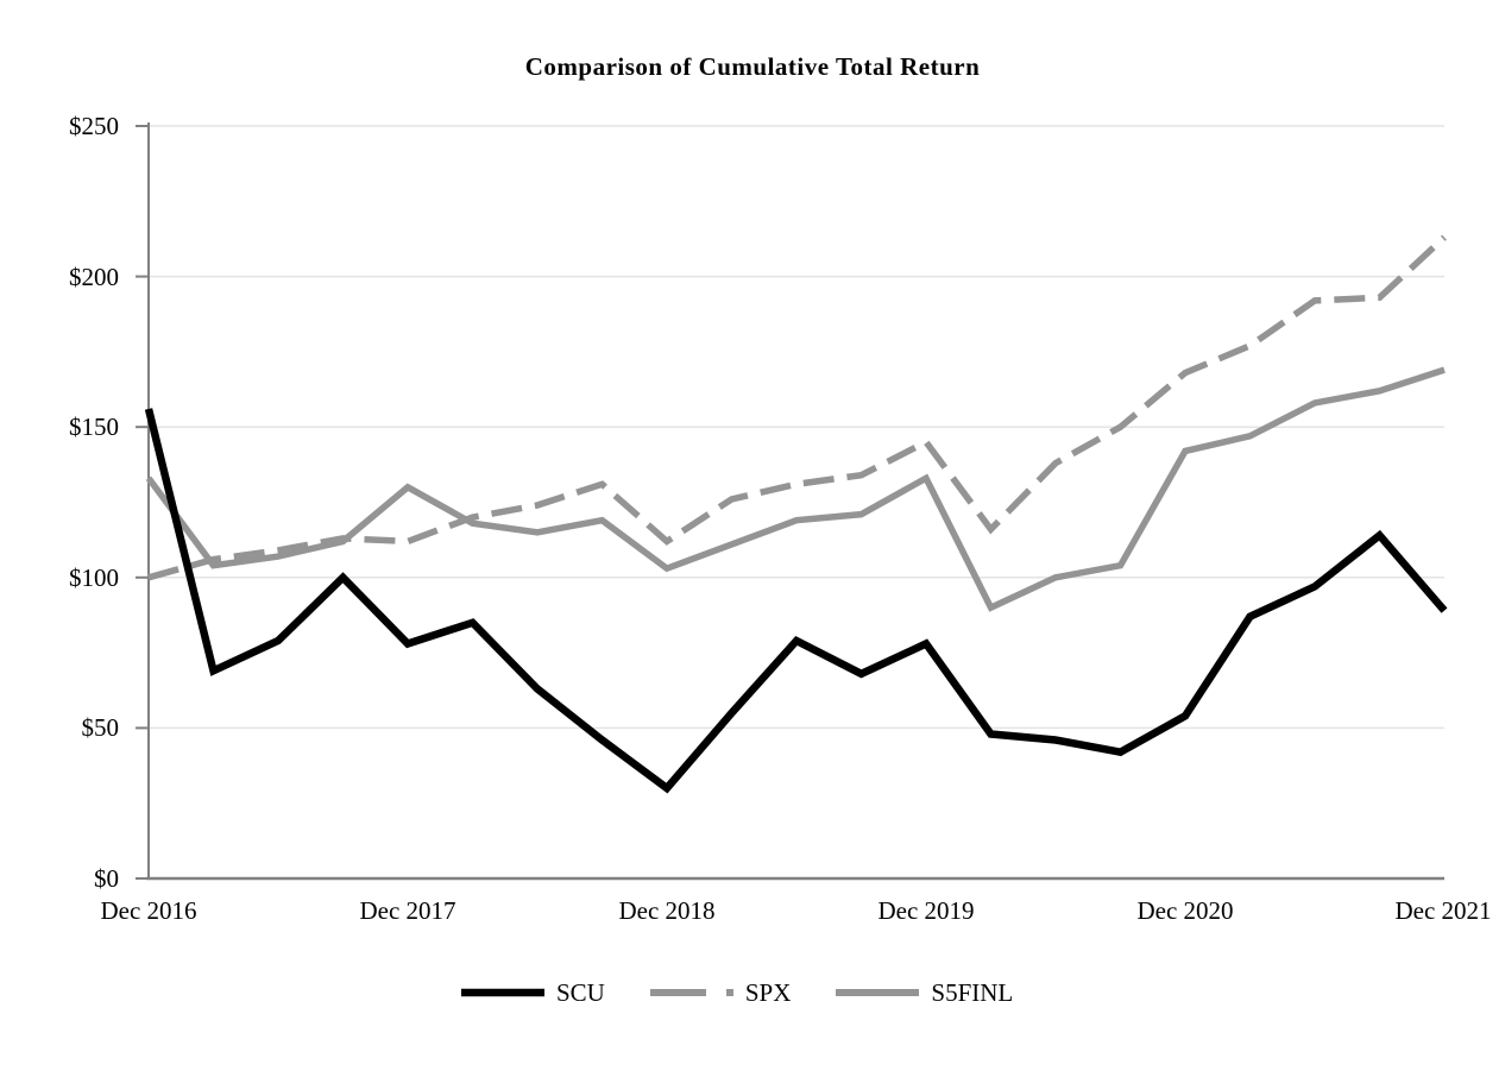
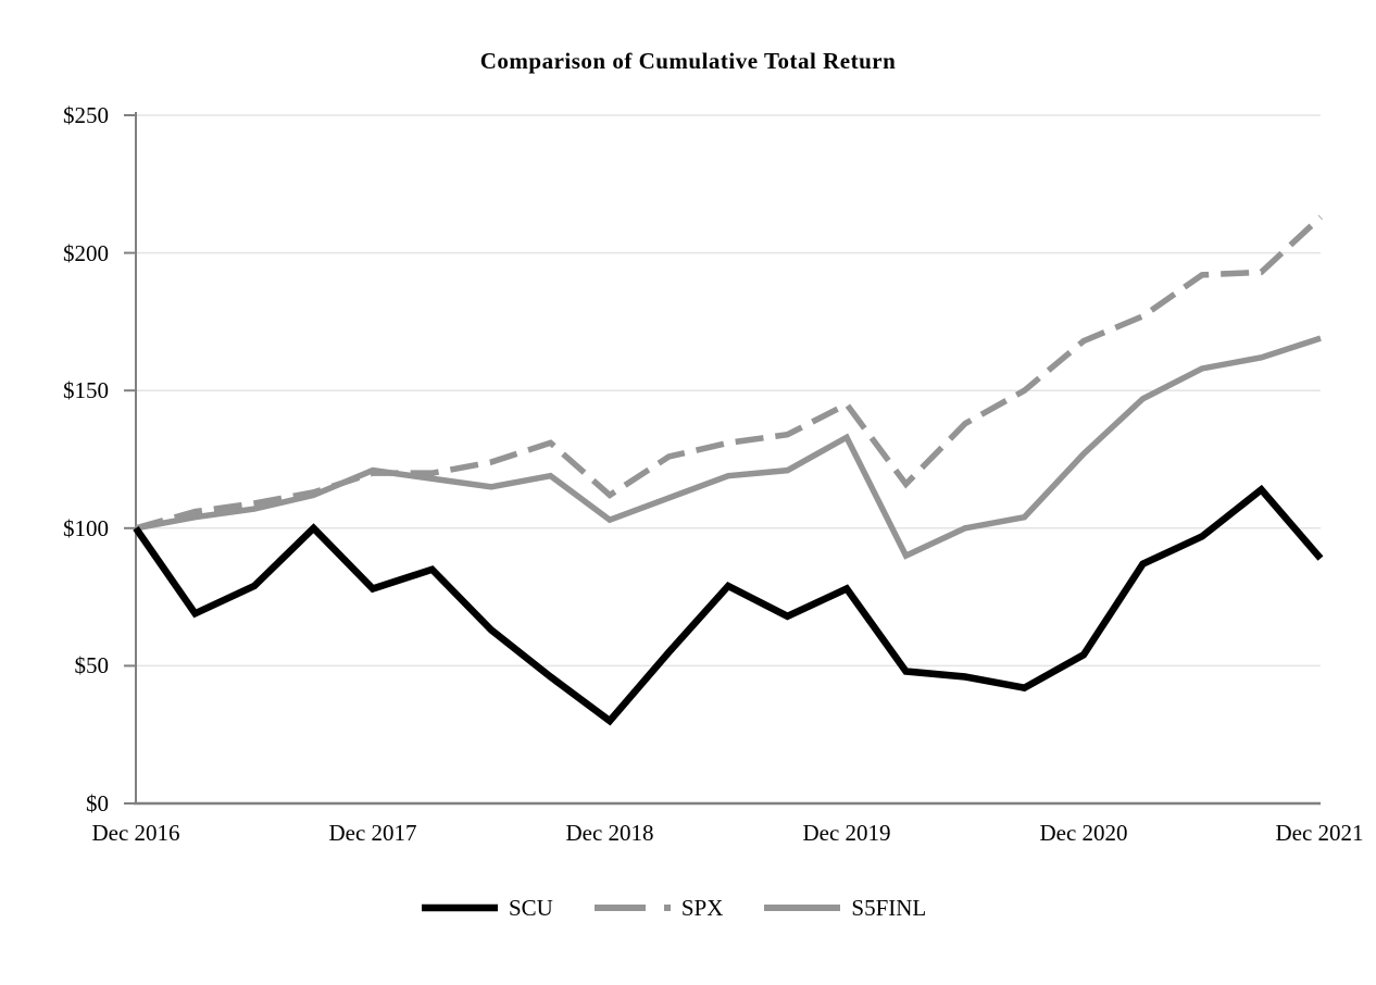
SCU/Dec 2016: $156 -> $100
S5FINL/Dec 2016: $133 -> $100
SPX/Dec 2017: $112 -> $120
S5FINL/Dec 2017: $130 -> $121
S5FINL/Dec 2020: $142 -> $127
